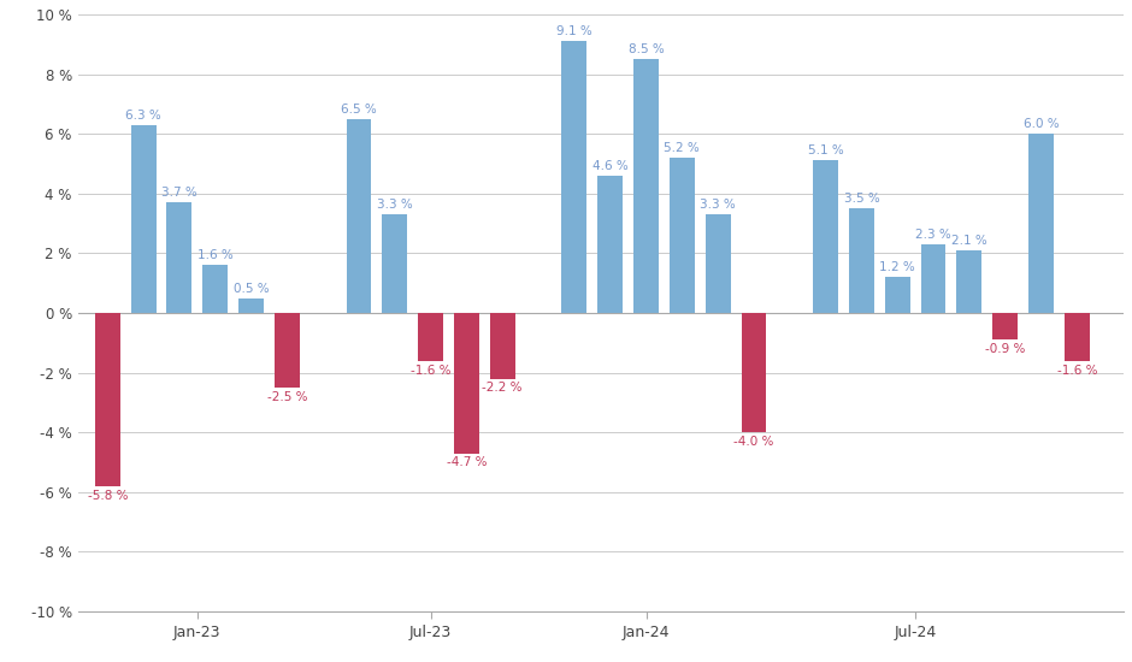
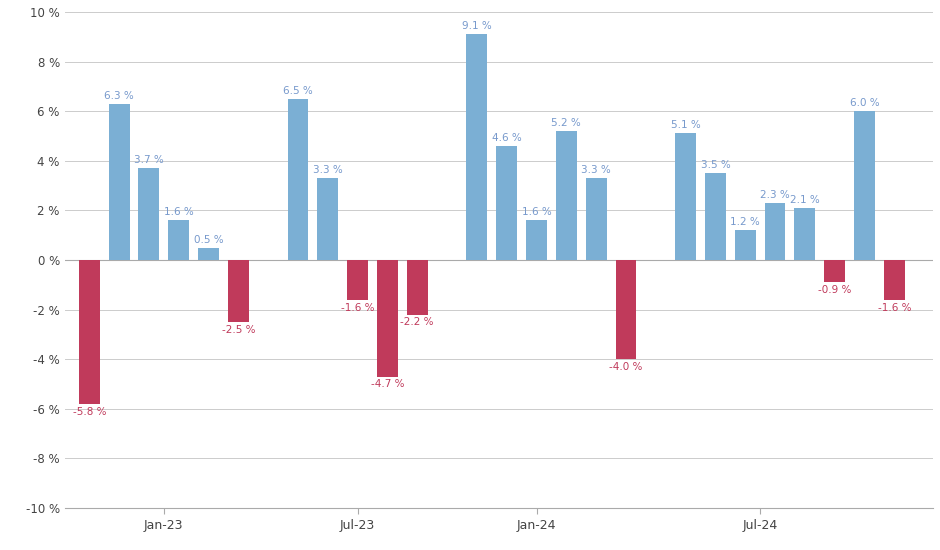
Jan-24: 8.5 -> 1.6
